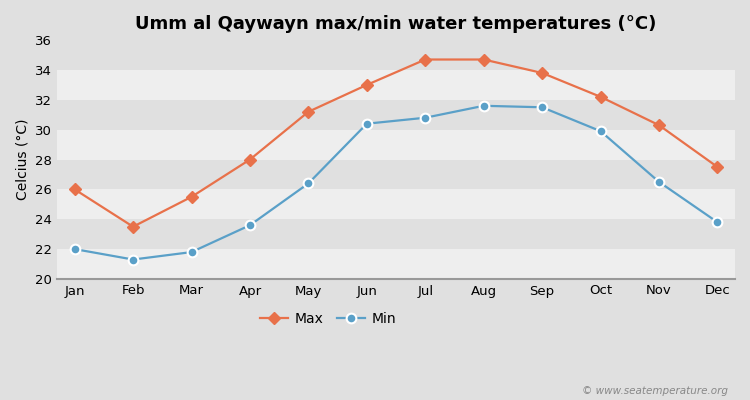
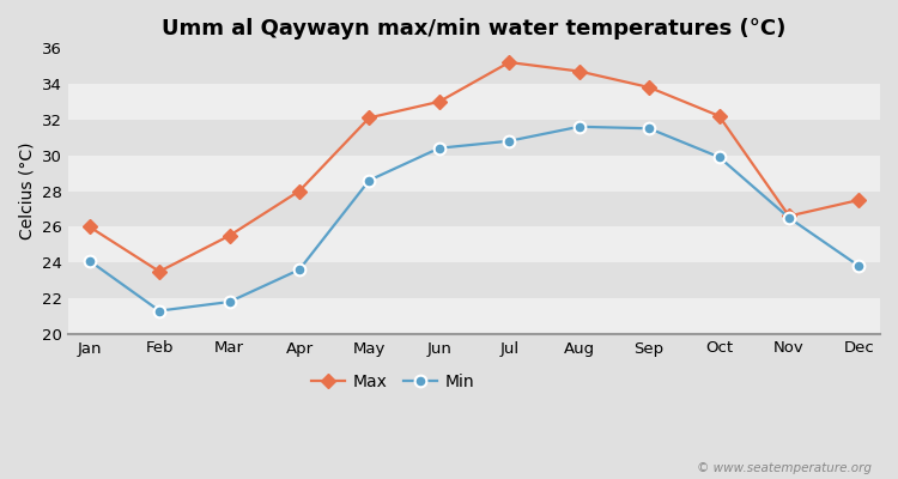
Min/Jan: 22.0 -> 24.1
Max/May: 31.2 -> 32.1
Min/May: 26.4 -> 28.6
Max/Jul: 34.7 -> 35.2
Max/Nov: 30.3 -> 26.6
